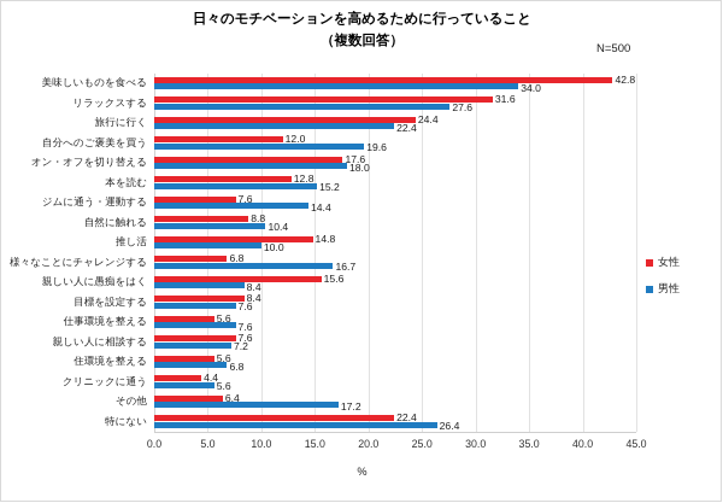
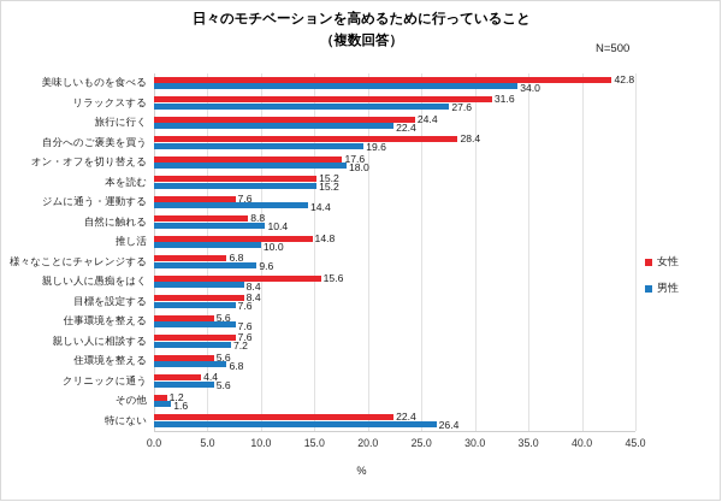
女性/自分へのご褒美を買う: 12.0 -> 28.4
女性/本を読む: 12.8 -> 15.2
男性/様々なことにチャレンジする: 16.7 -> 9.6
女性/その他: 6.4 -> 1.2
男性/その他: 17.2 -> 1.6
